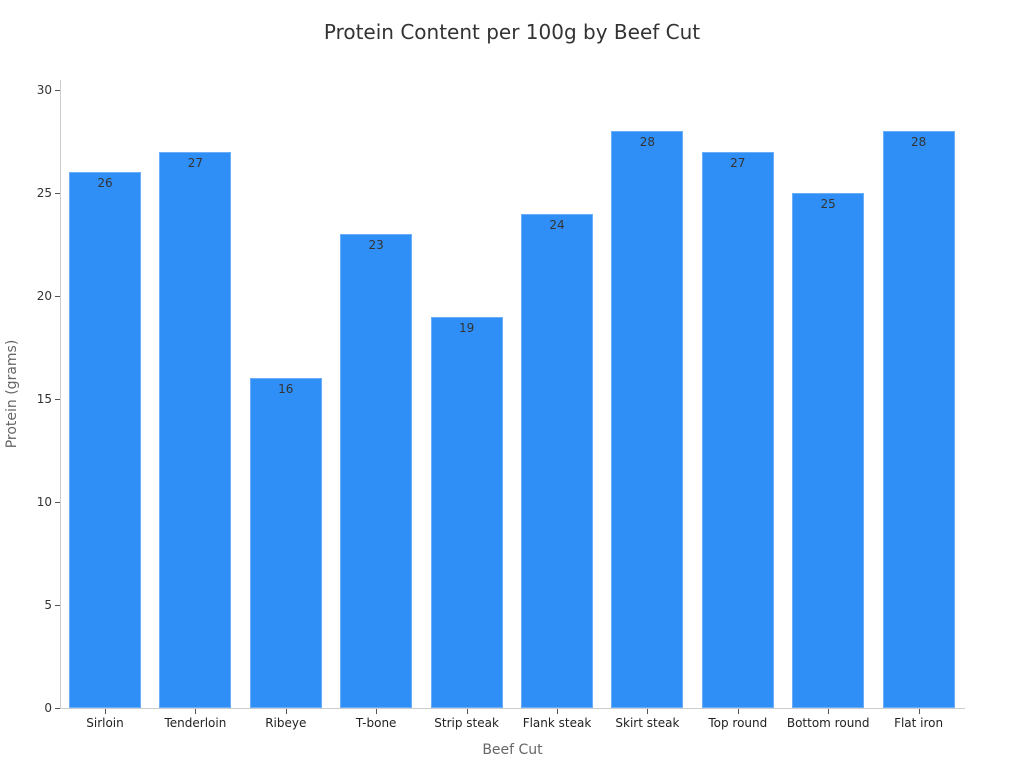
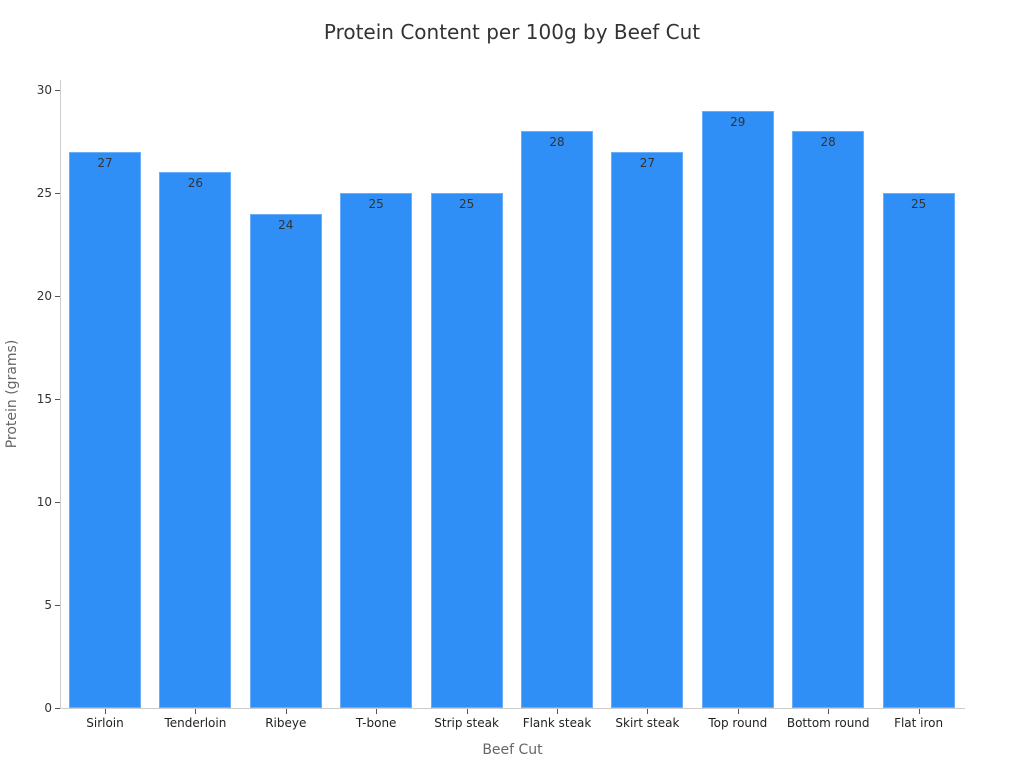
Sirloin: 26 -> 27
Tenderloin: 27 -> 26
Ribeye: 16 -> 24
T-bone: 23 -> 25
Strip steak: 19 -> 25
Flank steak: 24 -> 28
Skirt steak: 28 -> 27
Top round: 27 -> 29
Bottom round: 25 -> 28
Flat iron: 28 -> 25
